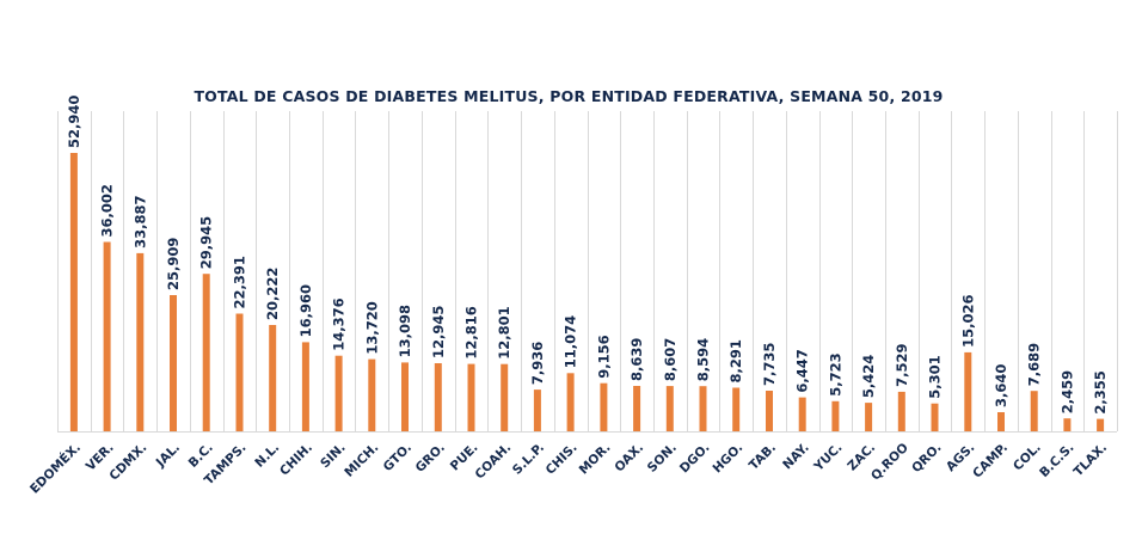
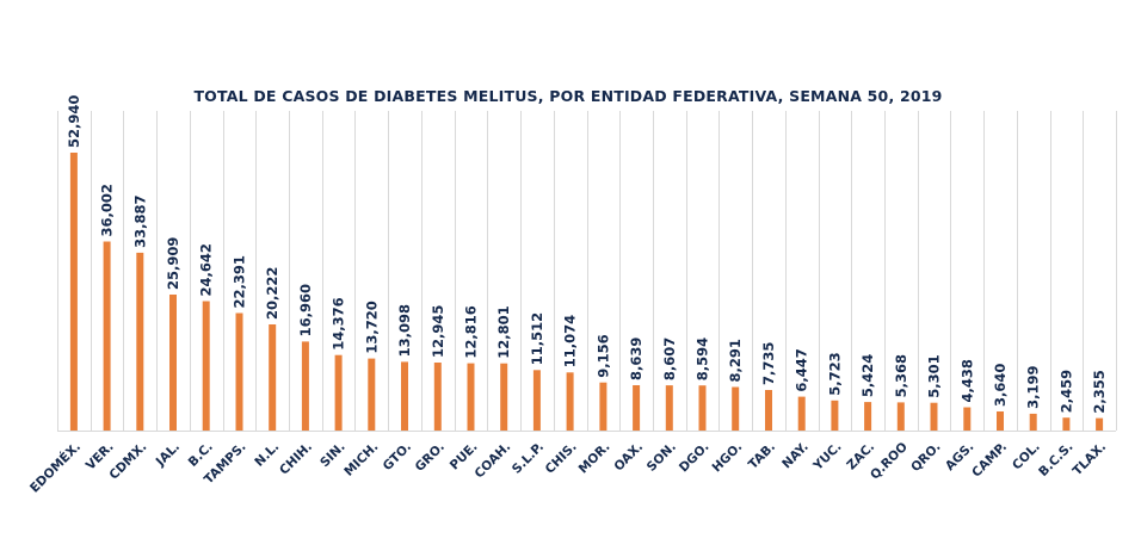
B.C.: 29,945 -> 24,642
S.L.P.: 7,936 -> 11,512
Q.ROO: 7,529 -> 5,368
AGS.: 15,026 -> 4,438
COL.: 7,689 -> 3,199
